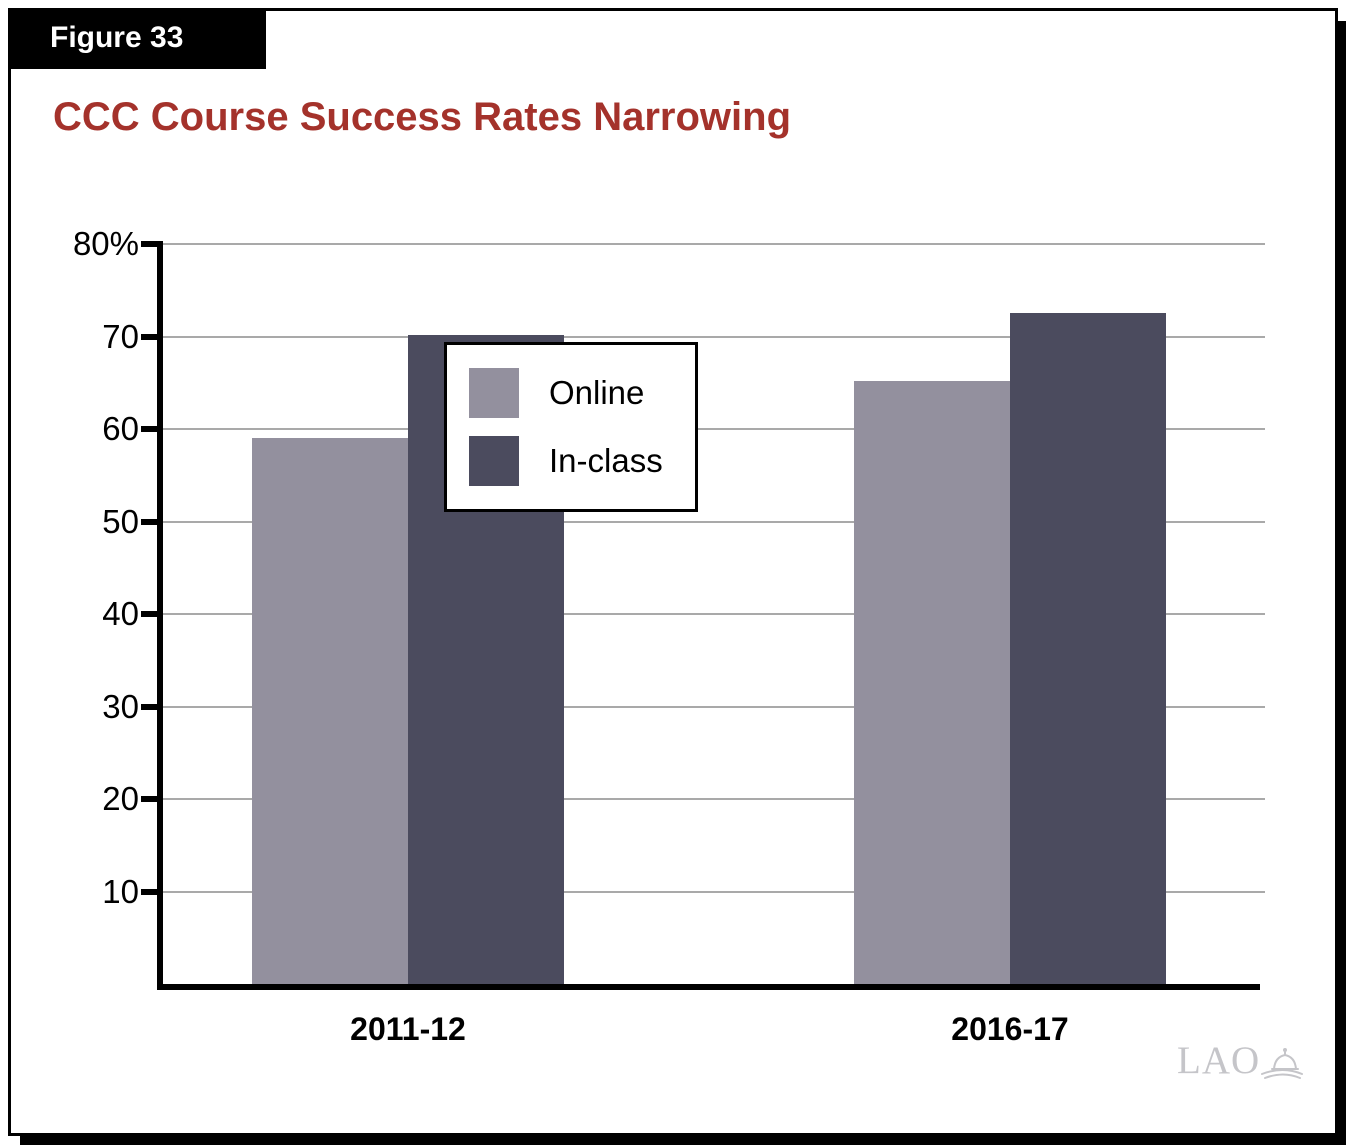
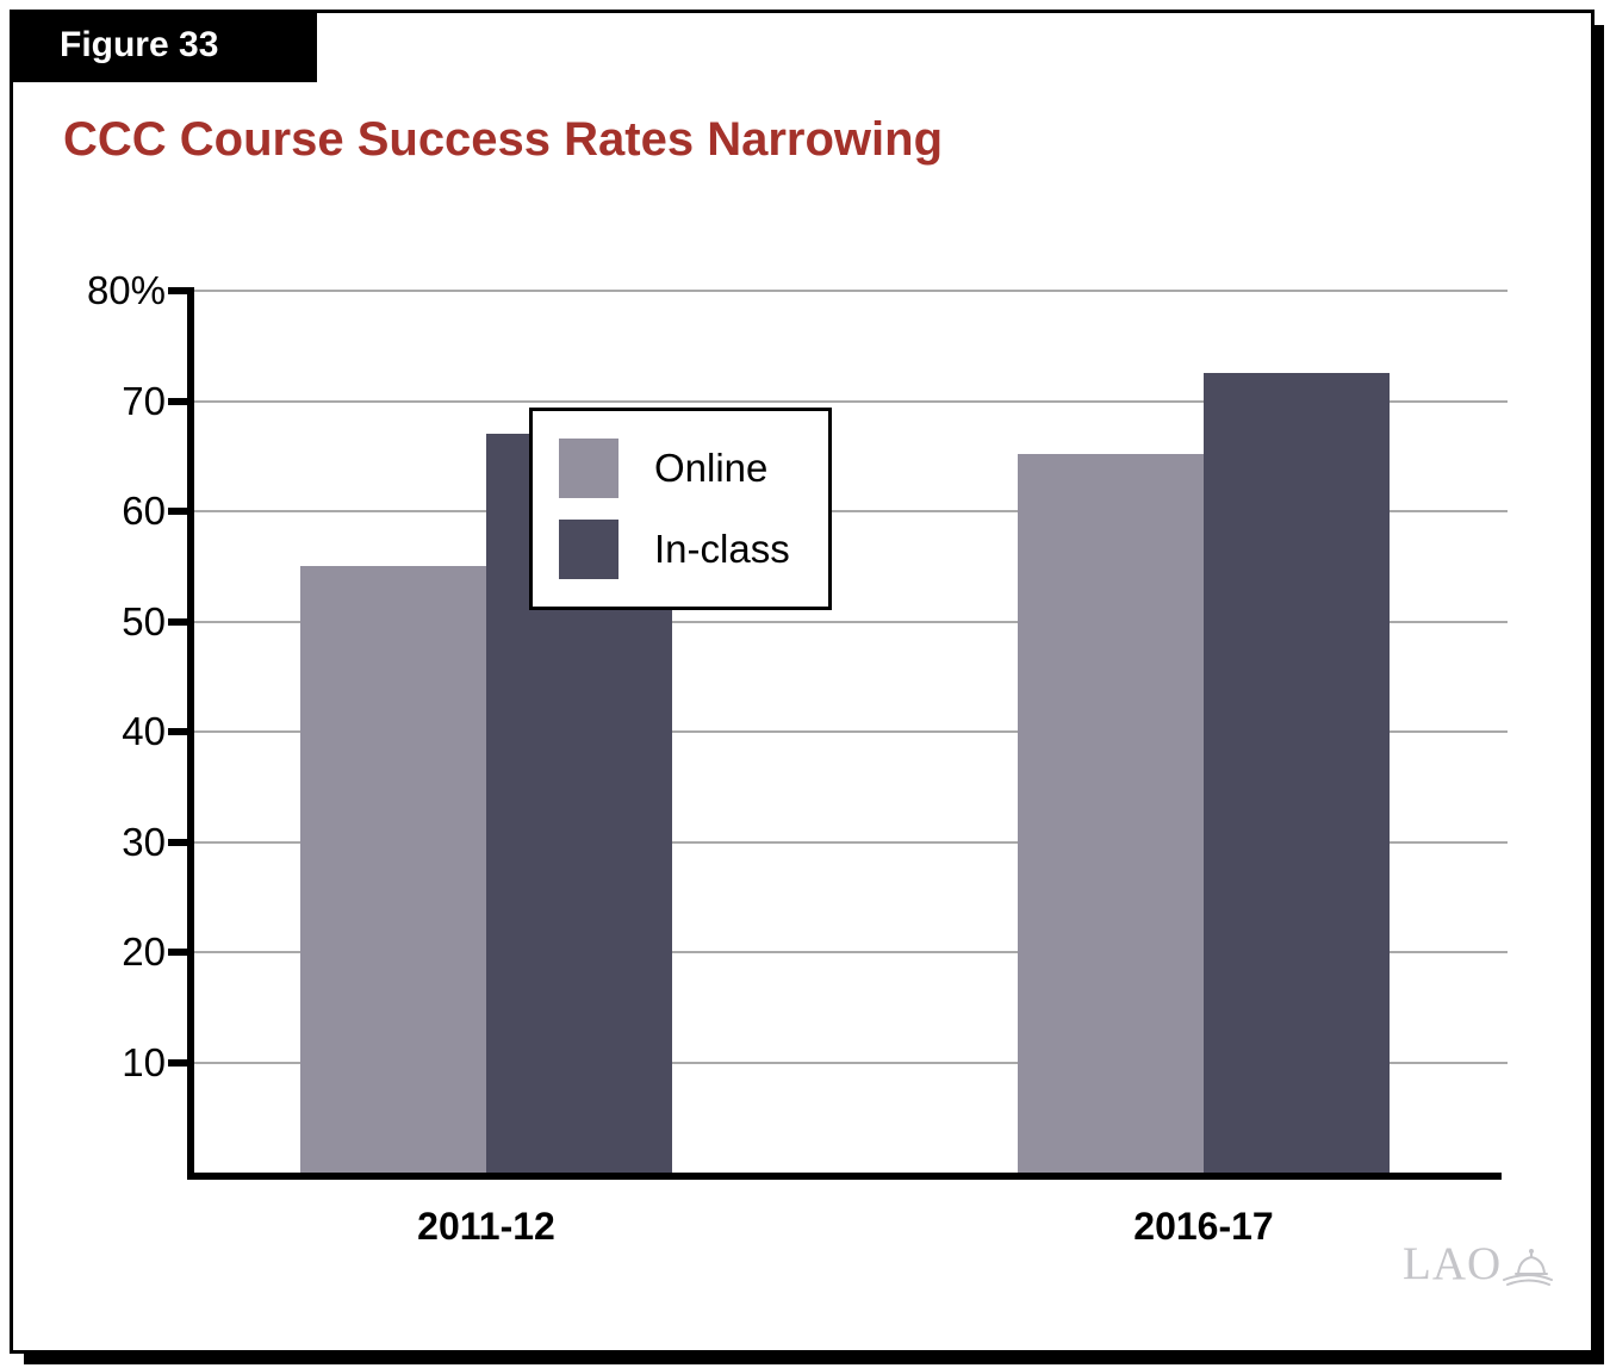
Online/2011-12: 59% -> 55%
In-class/2011-12: 70% -> 67%
